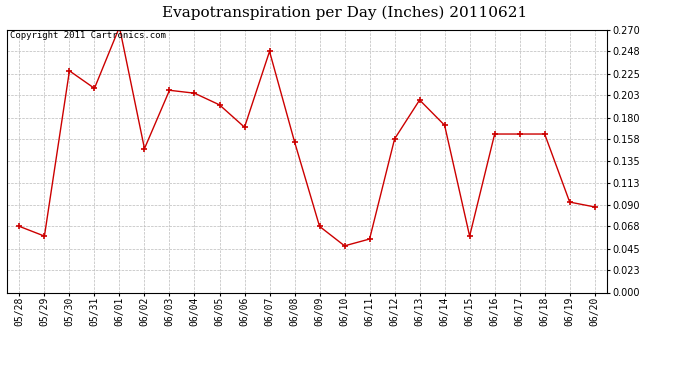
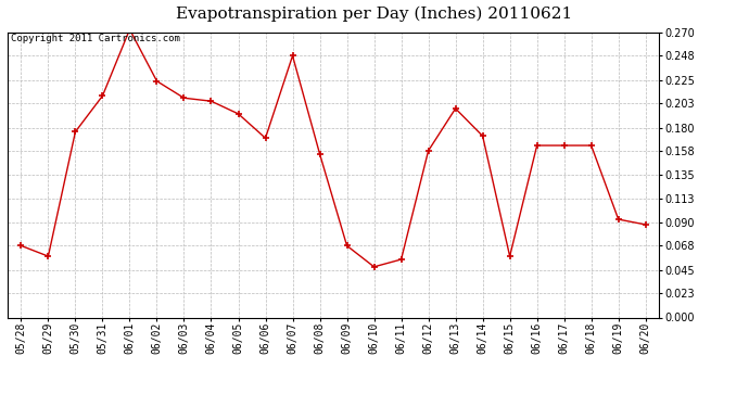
05/30: 0.228 -> 0.176
06/02: 0.148 -> 0.224
